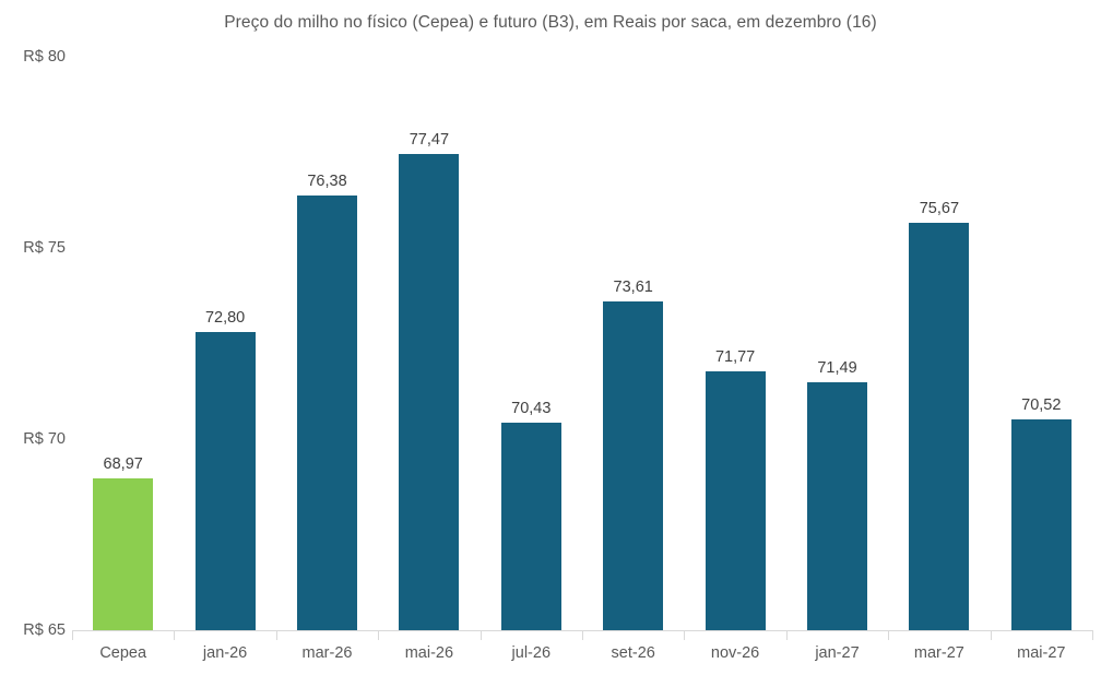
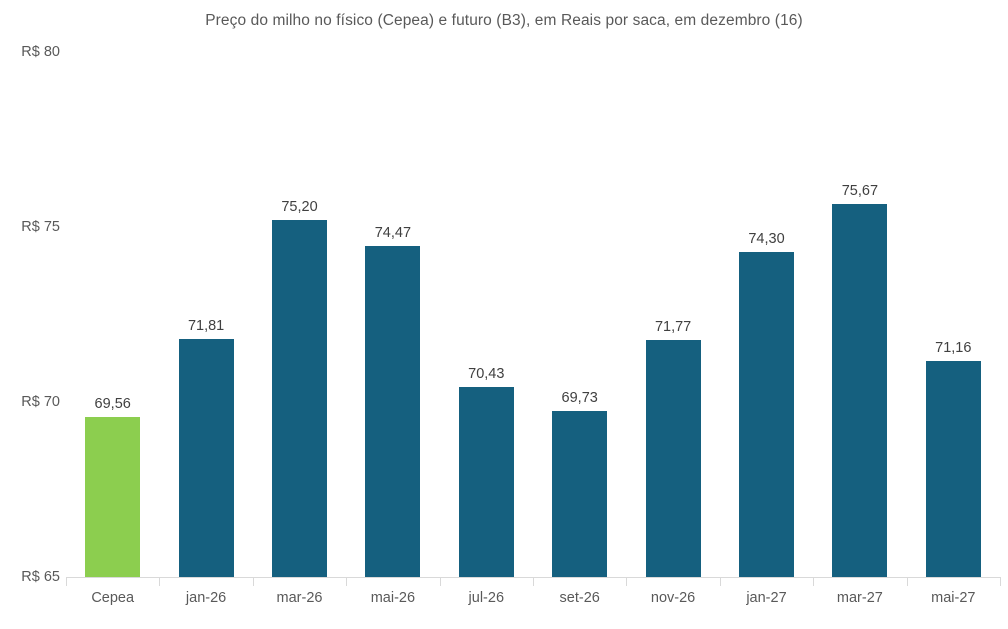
Cepea: 68,97 -> 69,56
jan-26: 72,80 -> 71,81
mar-26: 76,38 -> 75,20
mai-26: 77,47 -> 74,47
set-26: 73,61 -> 69,73
jan-27: 71,49 -> 74,30
mai-27: 70,52 -> 71,16
